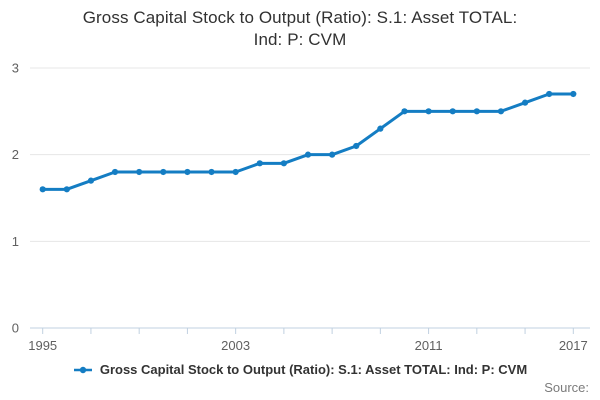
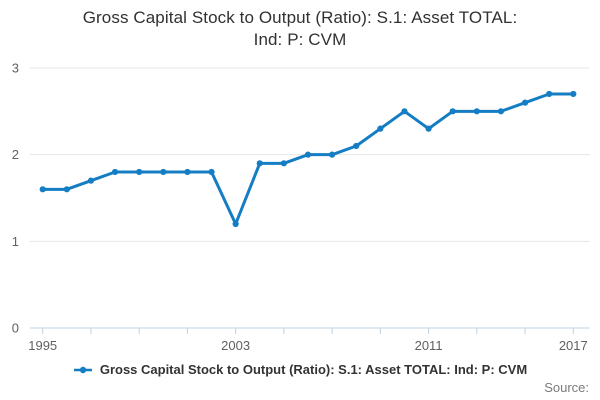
2003: 1.8 -> 1.2
2011: 2.5 -> 2.3
